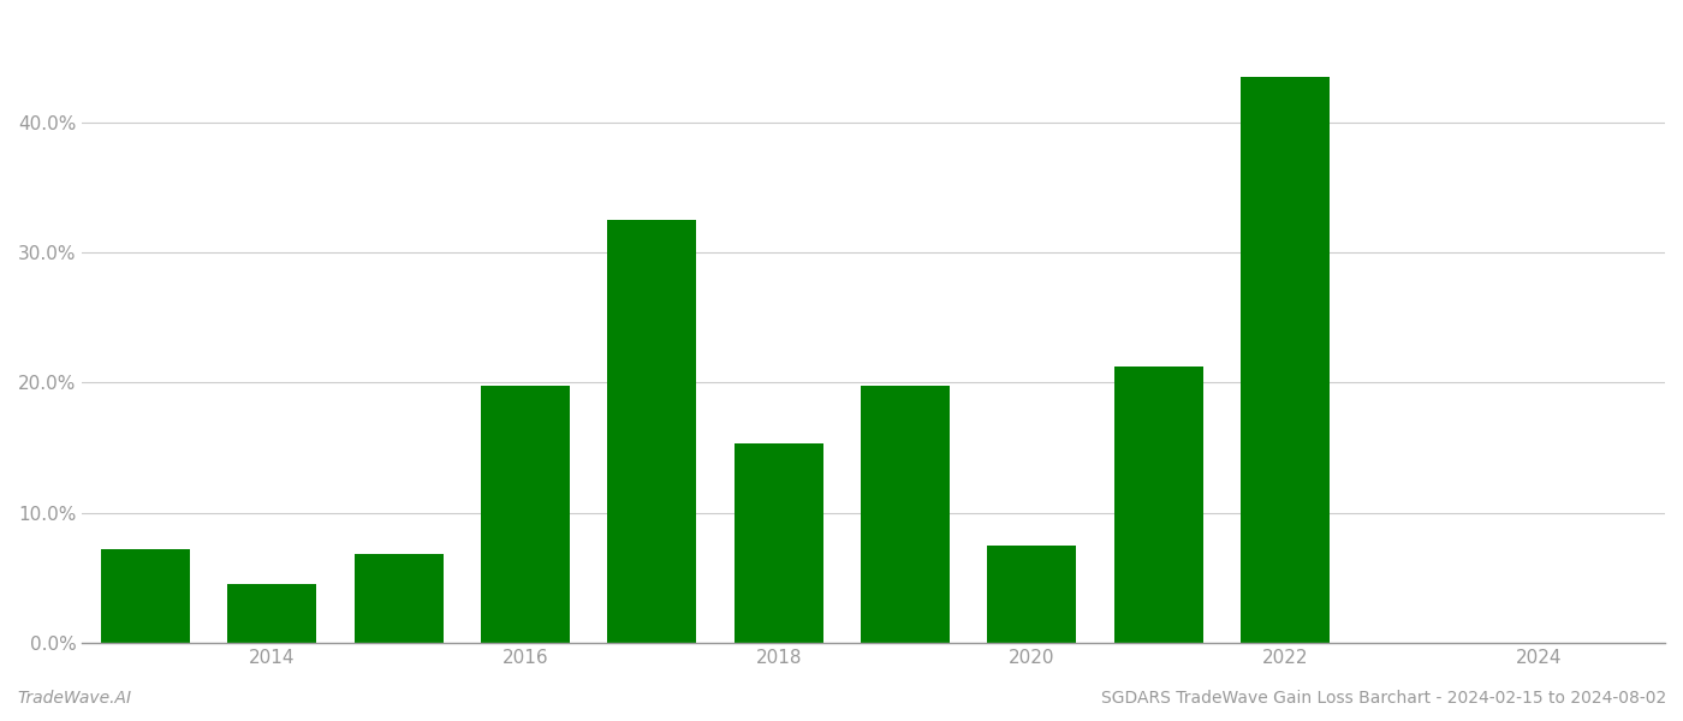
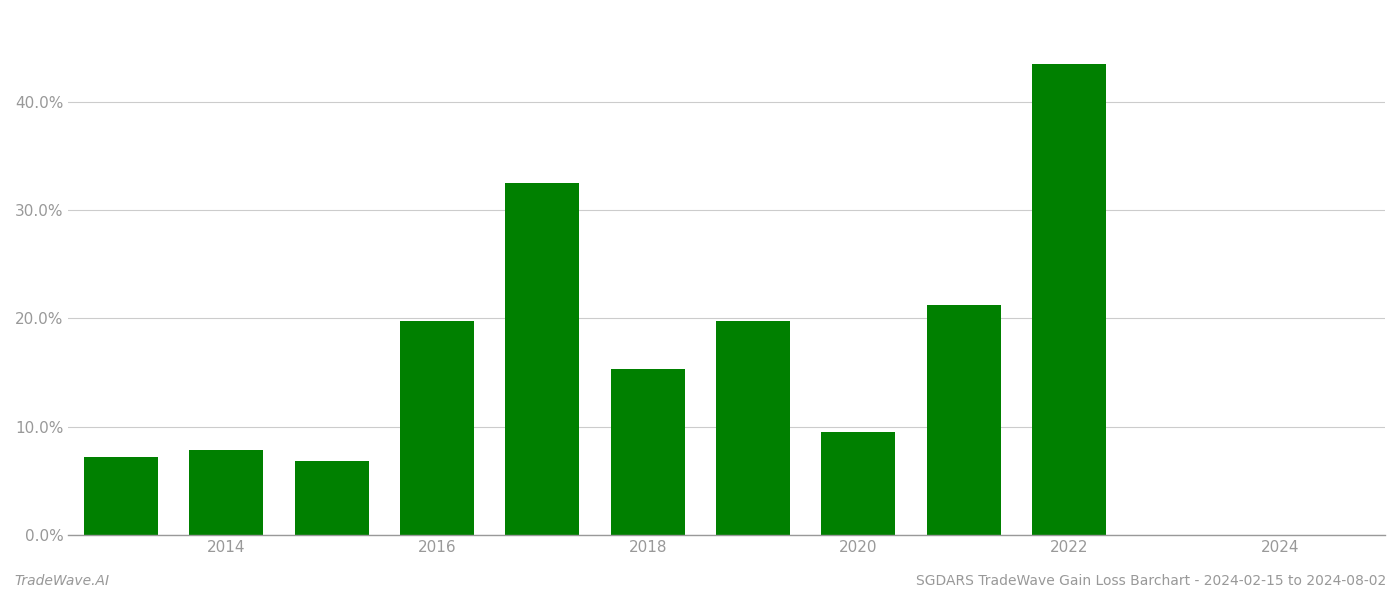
2014: 4.5% -> 7.9%
2020: 7.5% -> 9.5%
